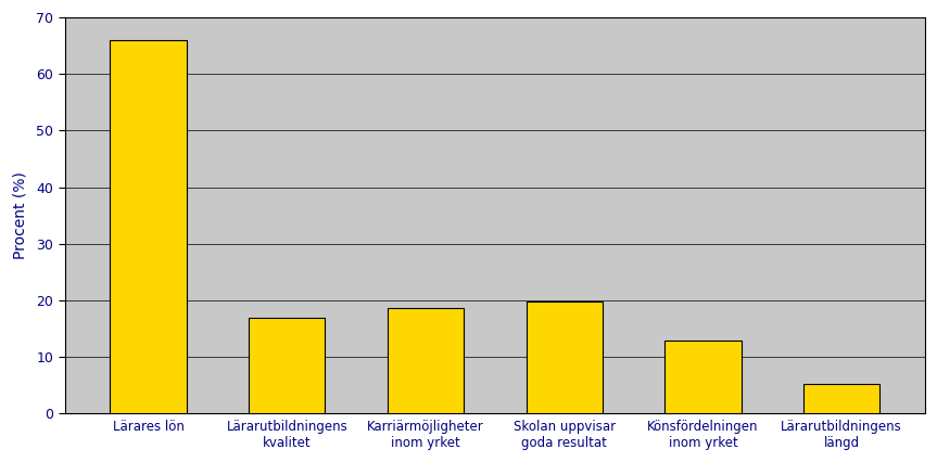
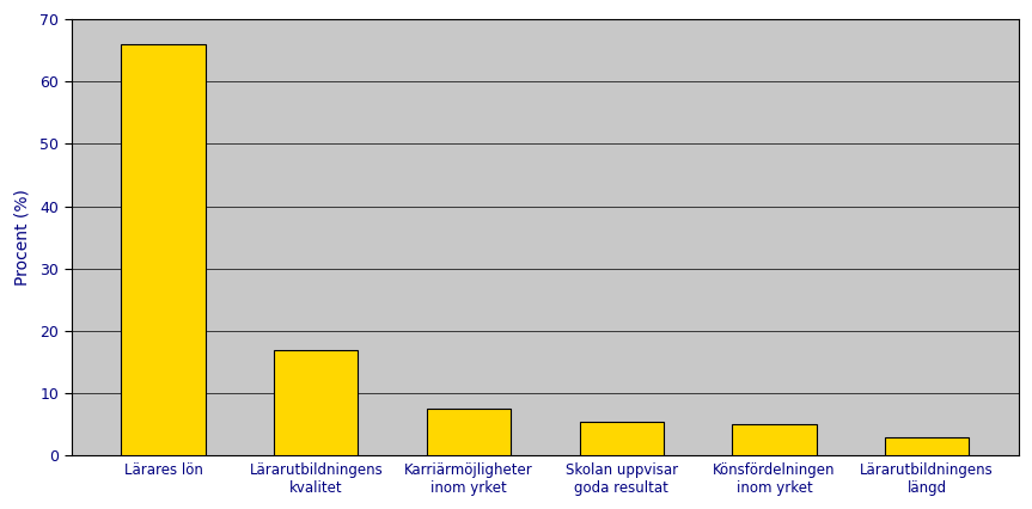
Karriärmöjligheter inom yrket: 18.6 -> 7.5
Skolan uppvisar goda resultat: 19.8 -> 5.5
Könsfördelningen inom yrket: 13.0 -> 5.0
Lärarutbildningens längd: 5.2 -> 3.0
